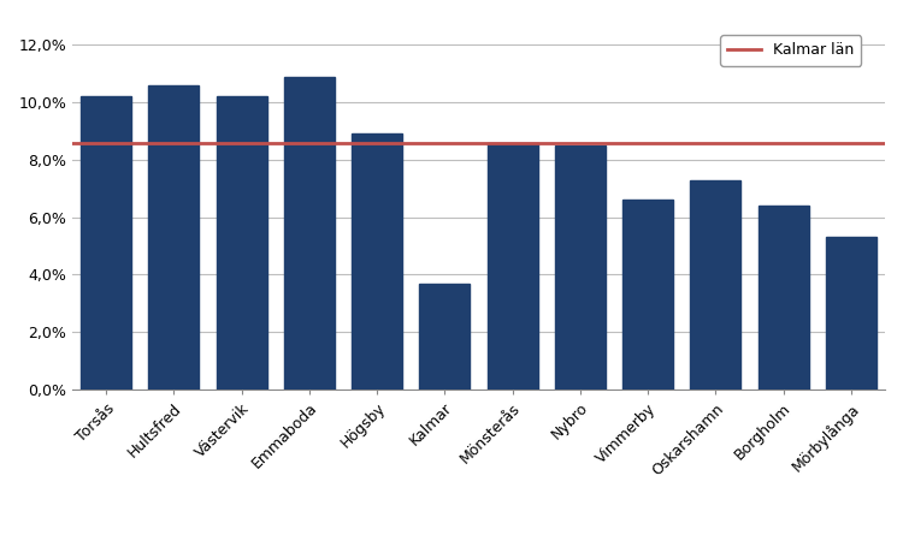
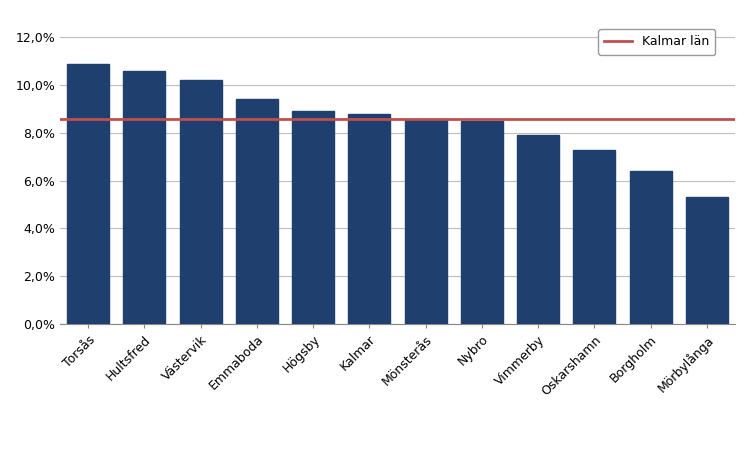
Torsås: 10,2% -> 10,9%
Emmaboda: 10,9% -> 9,4%
Kalmar: 3,7% -> 8,8%
Vimmerby: 6,6% -> 7,9%
